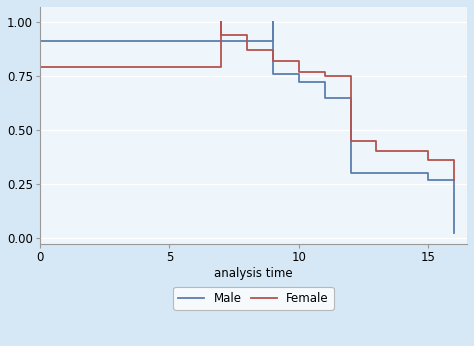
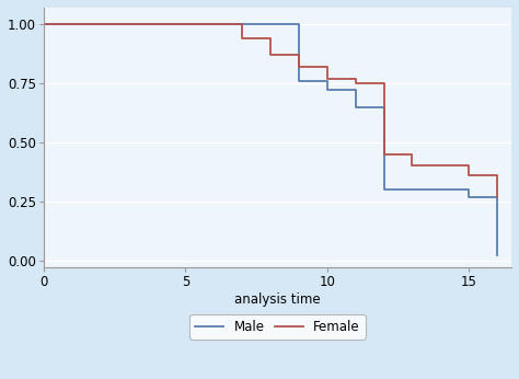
Male/0: 0.91 -> 1.00
Female/0: 0.79 -> 1.00
